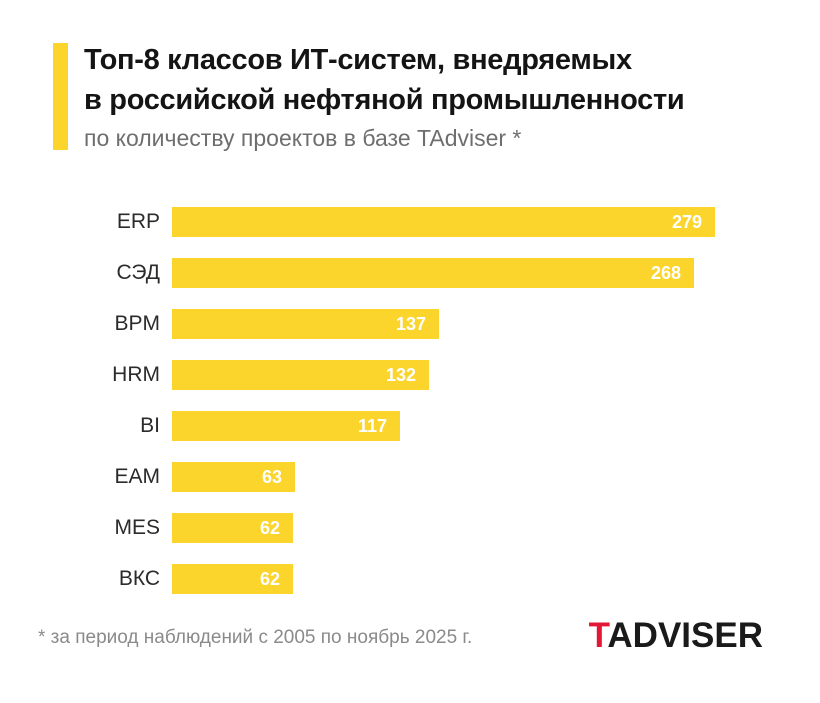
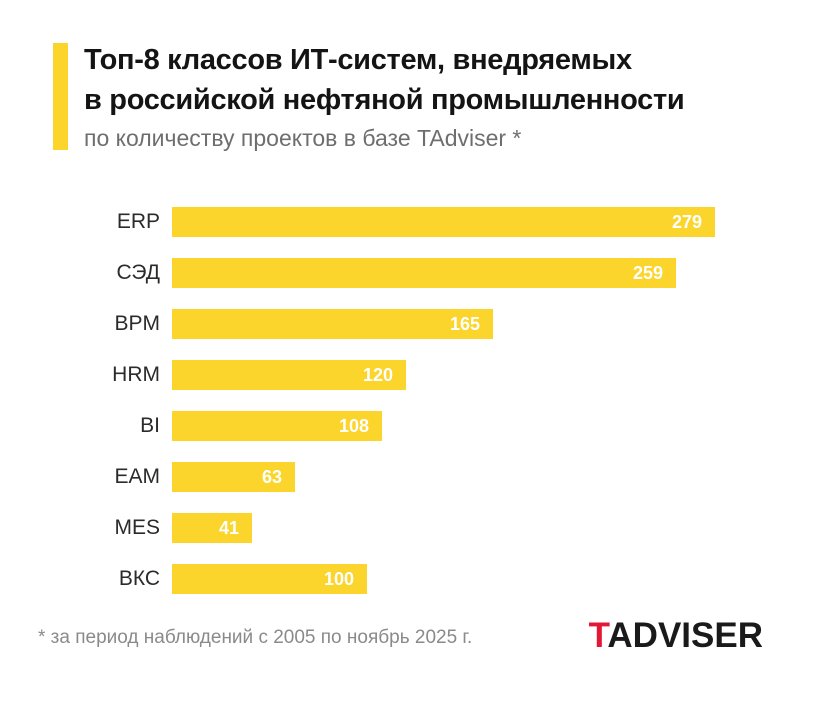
СЭД: 268 -> 259
BPM: 137 -> 165
HRM: 132 -> 120
BI: 117 -> 108
MES: 62 -> 41
ВКС: 62 -> 100
